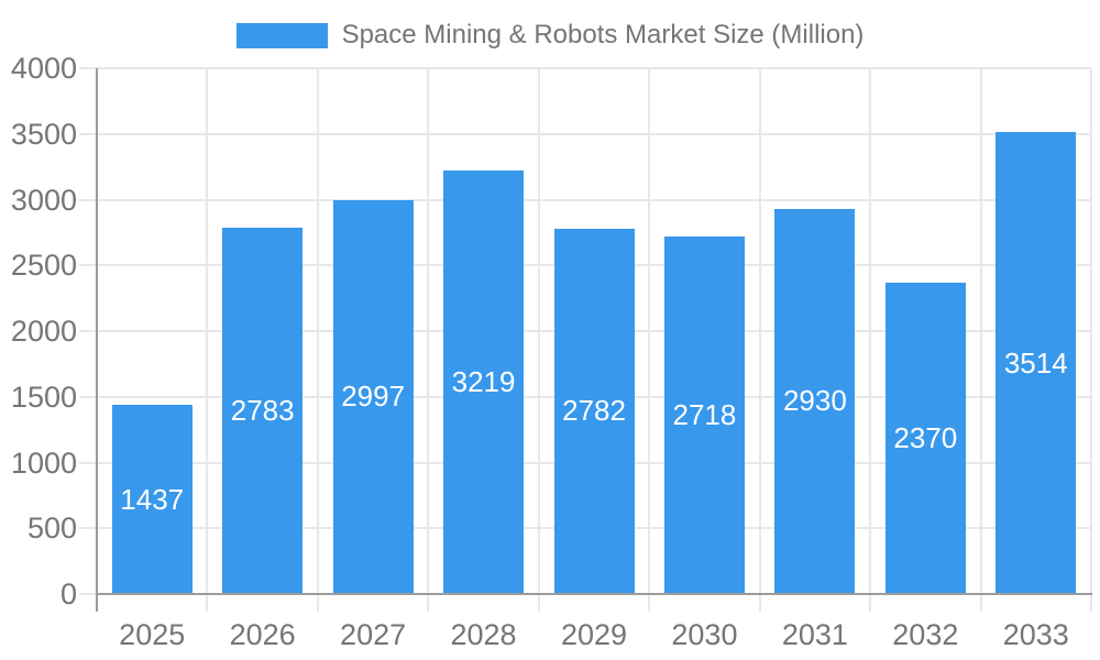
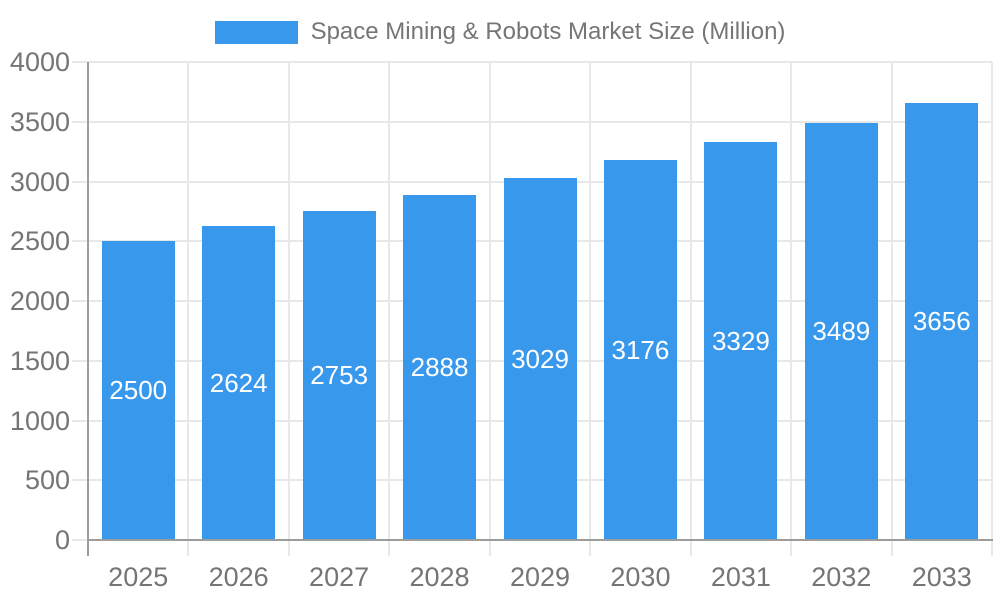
2025: 1437 -> 2500
2026: 2783 -> 2624
2027: 2997 -> 2753
2028: 3219 -> 2888
2029: 2782 -> 3029
2030: 2718 -> 3176
2031: 2930 -> 3329
2032: 2370 -> 3489
2033: 3514 -> 3656
